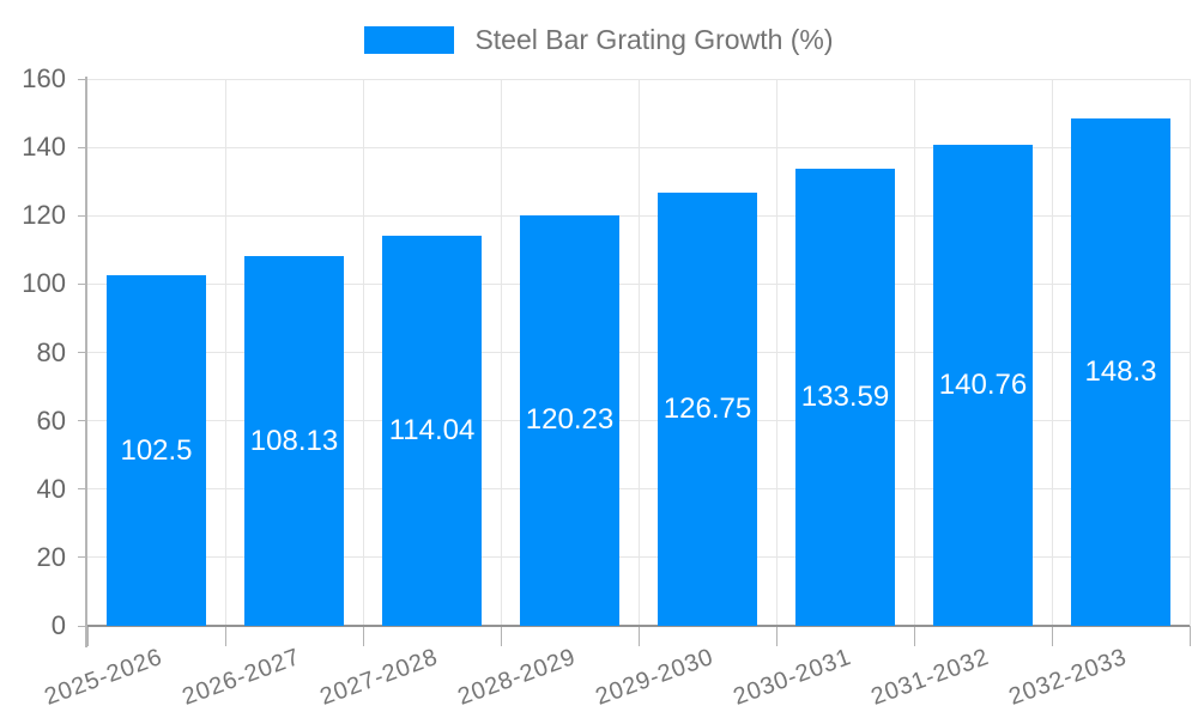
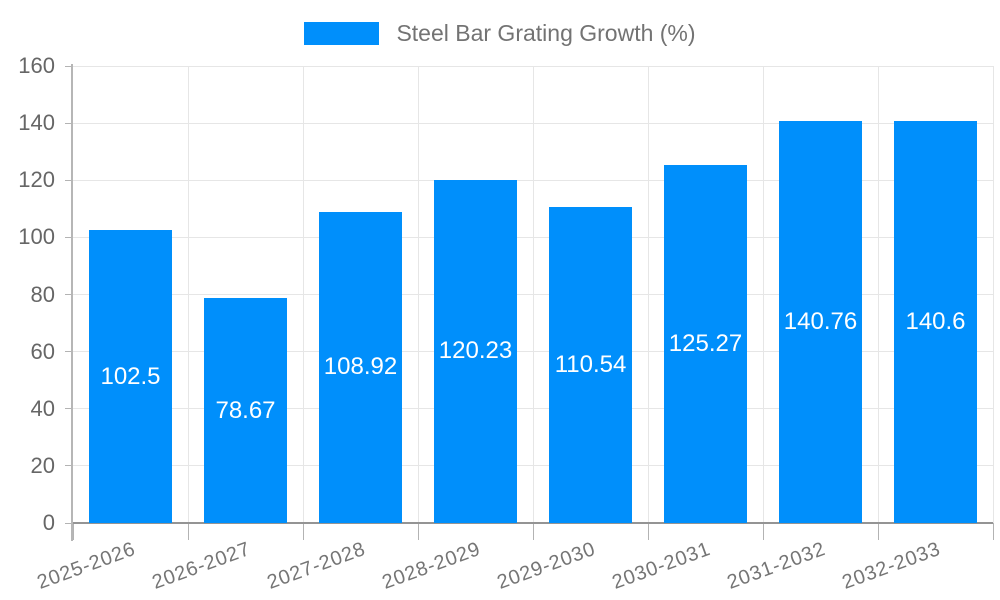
2026-2027: 108.13 -> 78.67
2027-2028: 114.04 -> 108.92
2029-2030: 126.75 -> 110.54
2030-2031: 133.59 -> 125.27
2032-2033: 148.3 -> 140.6
